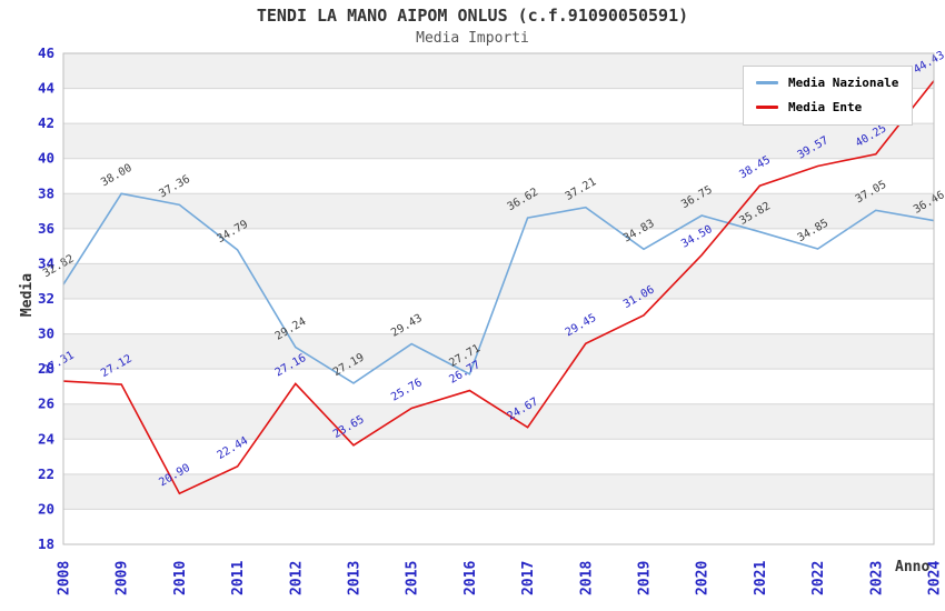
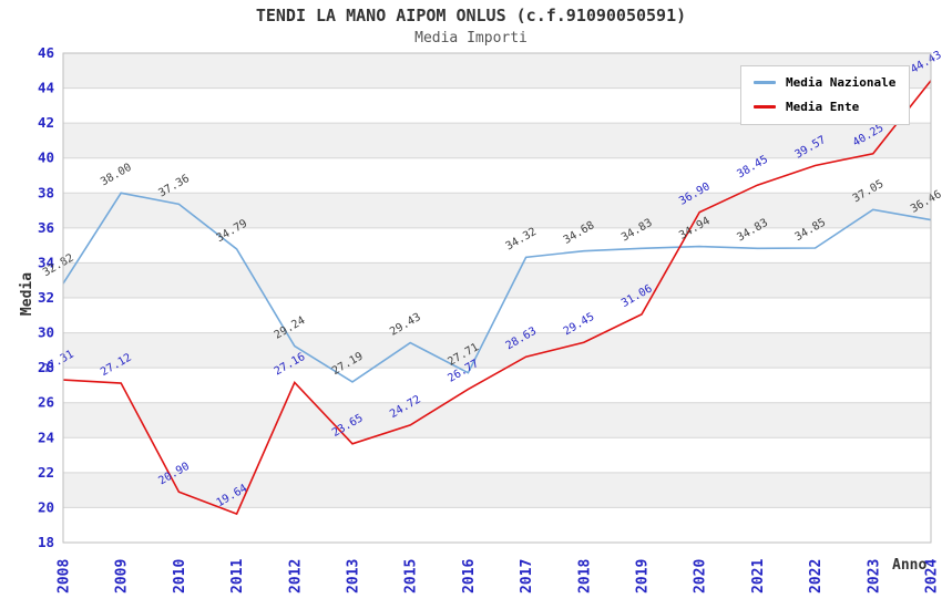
Media Ente/2011: 22.44 -> 19.64
Media Ente/2015: 25.76 -> 24.72
Media Nazionale/2017: 36.62 -> 34.32
Media Ente/2017: 24.67 -> 28.63
Media Nazionale/2018: 37.21 -> 34.68
Media Nazionale/2020: 36.75 -> 34.94
Media Ente/2020: 34.50 -> 36.90
Media Nazionale/2021: 35.82 -> 34.83
